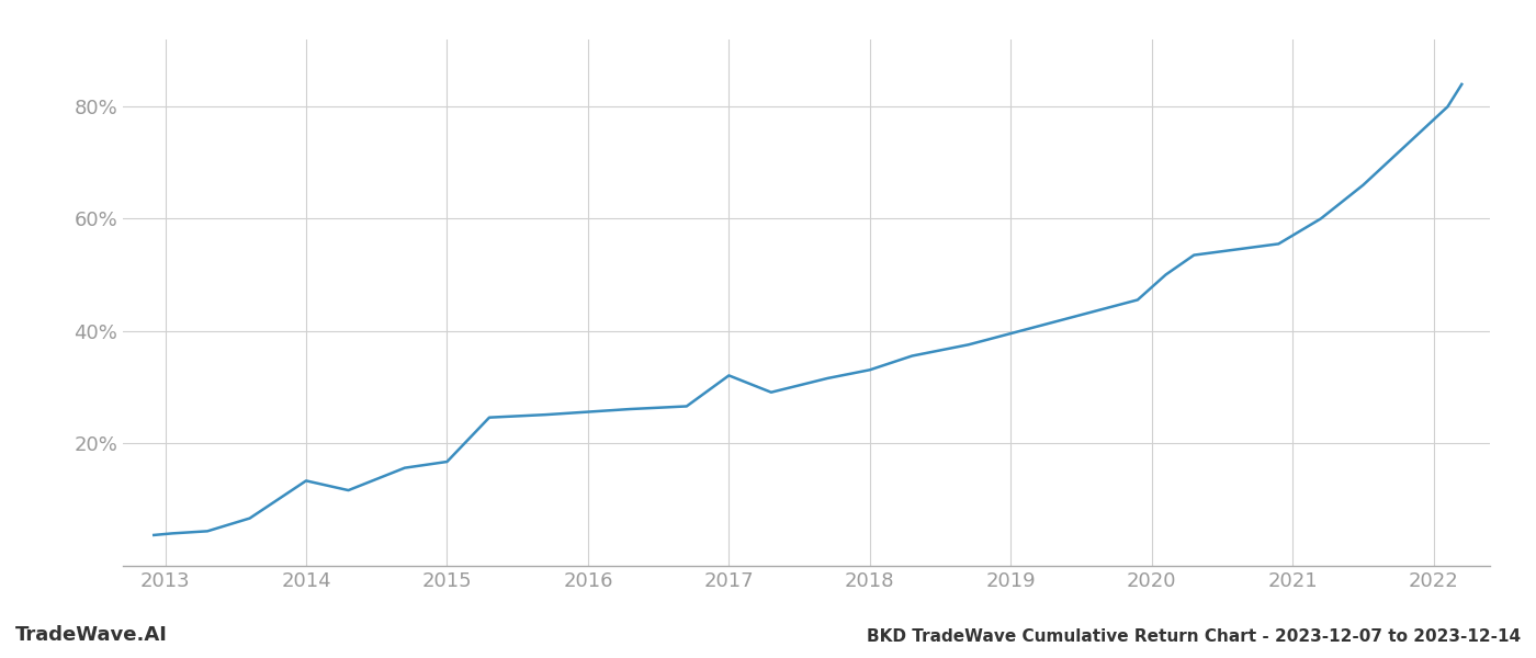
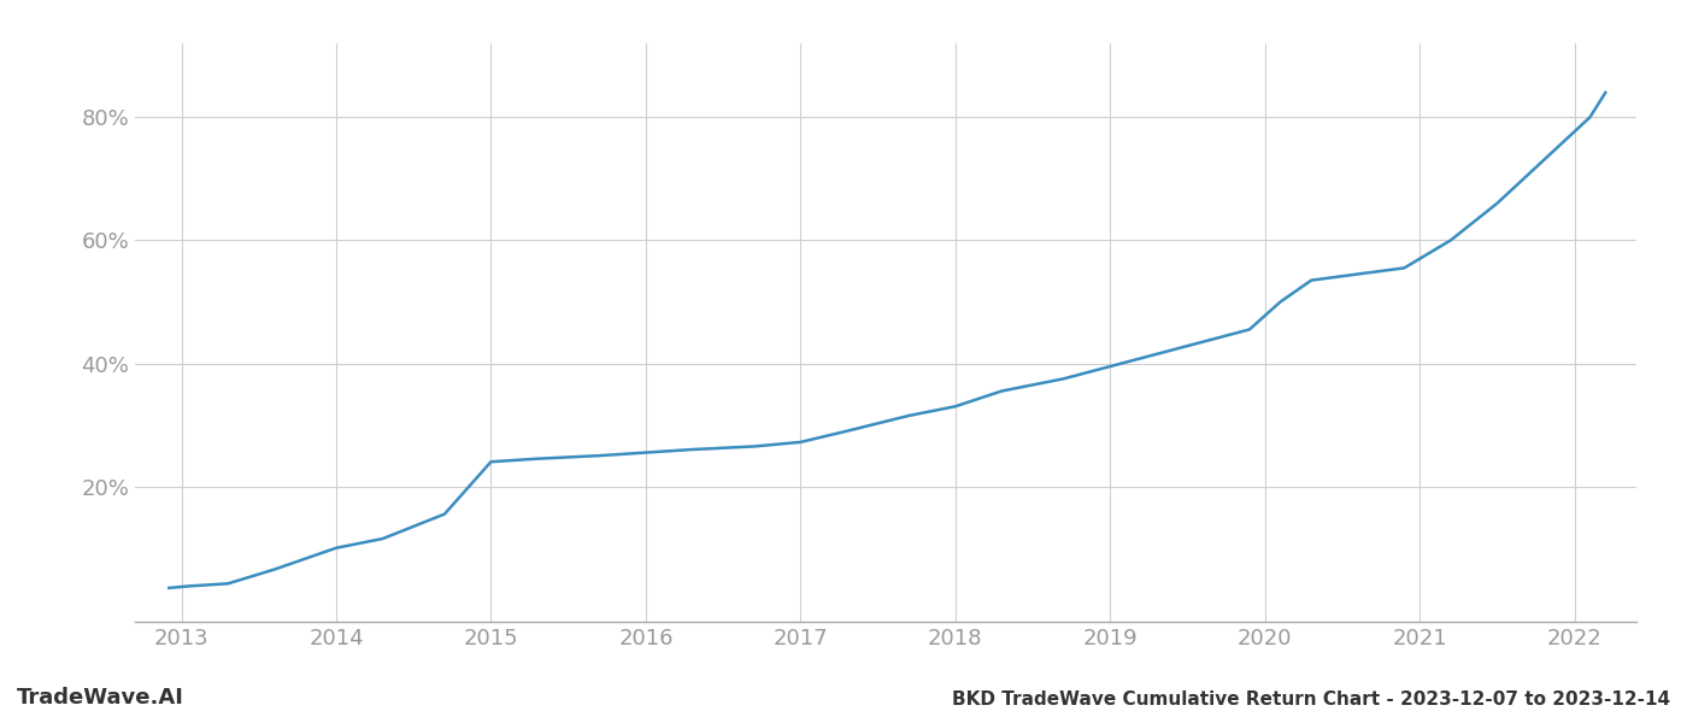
2014: 13.2% -> 10.0%
2015: 16.6% -> 24.0%
2017: 32.0% -> 27.2%
